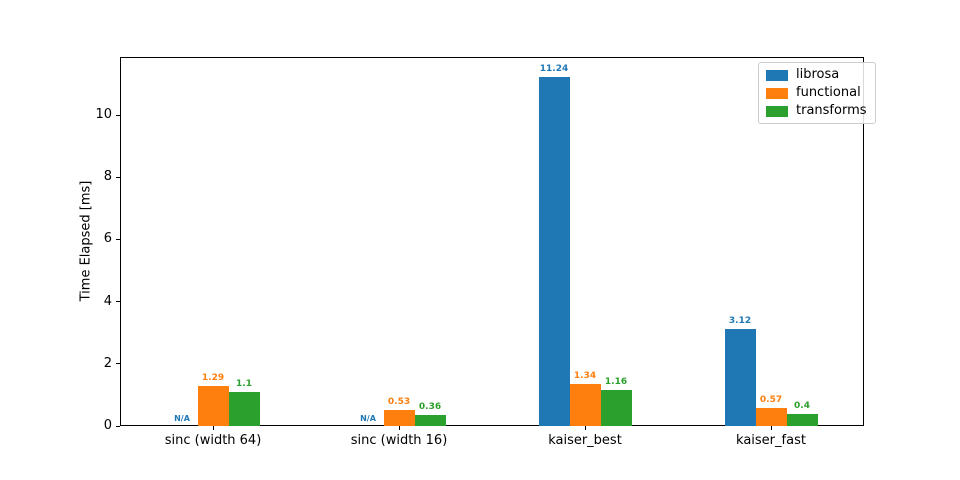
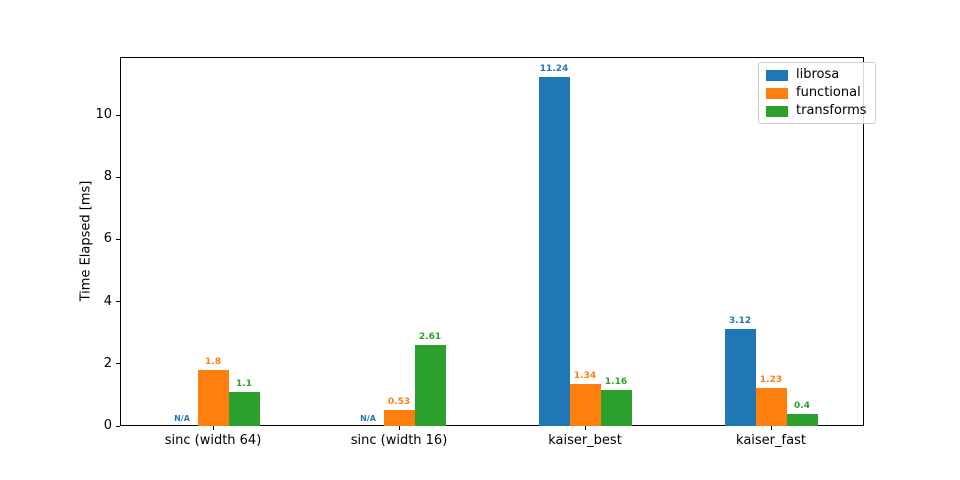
functional/sinc (width 64): 1.29 -> 1.8
transforms/sinc (width 16): 0.36 -> 2.61
functional/kaiser_fast: 0.57 -> 1.23
